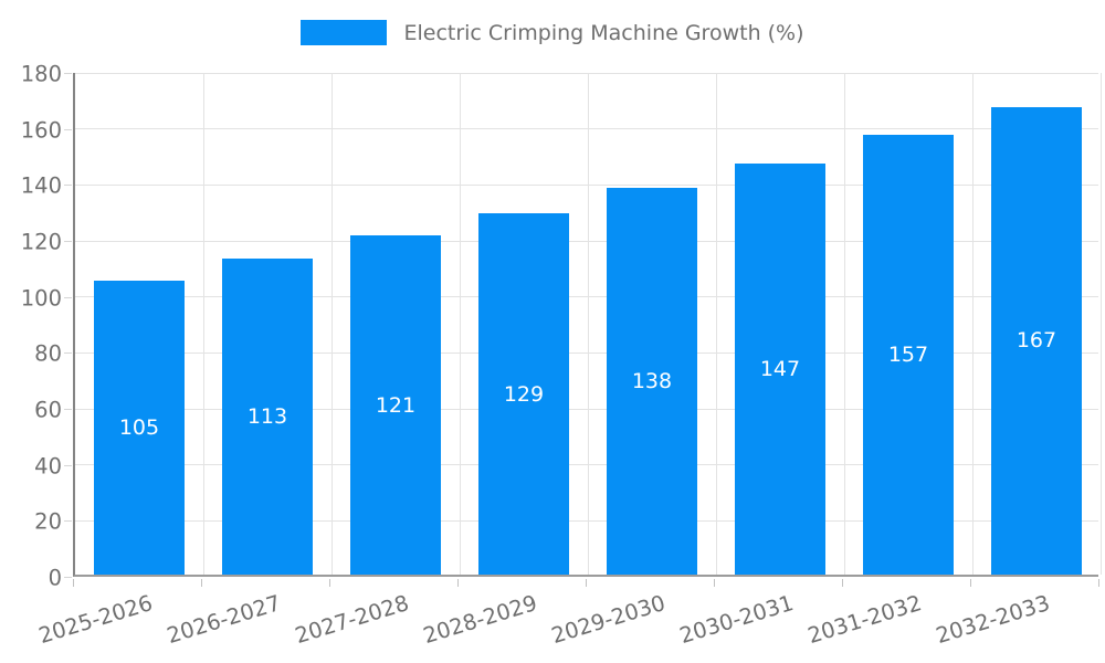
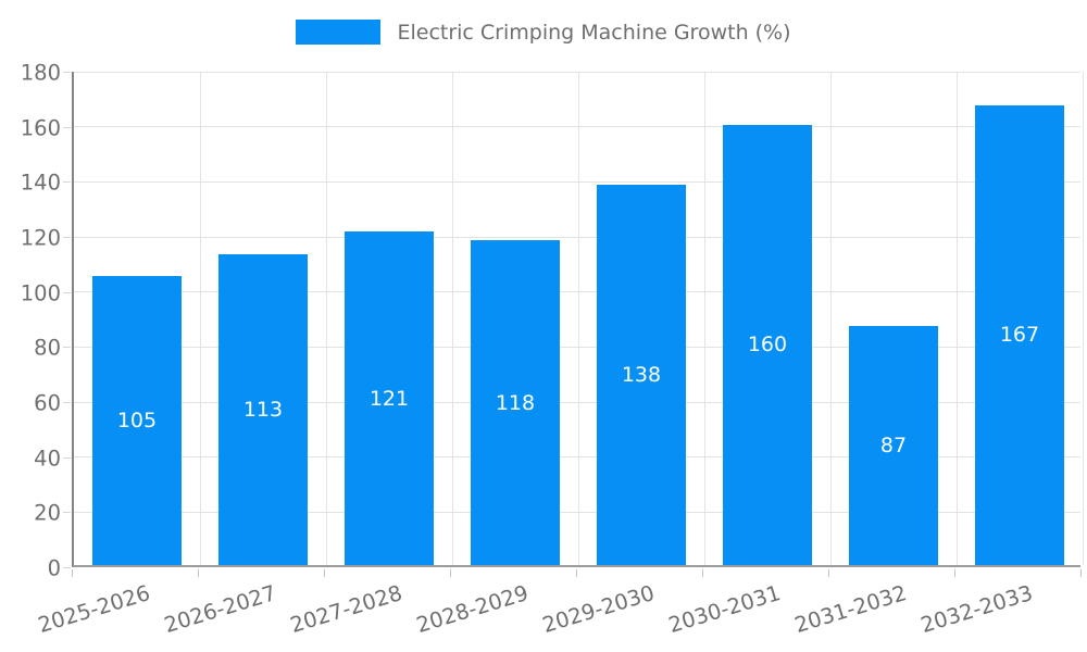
2028-2029: 129 -> 118
2030-2031: 147 -> 160
2031-2032: 157 -> 87
